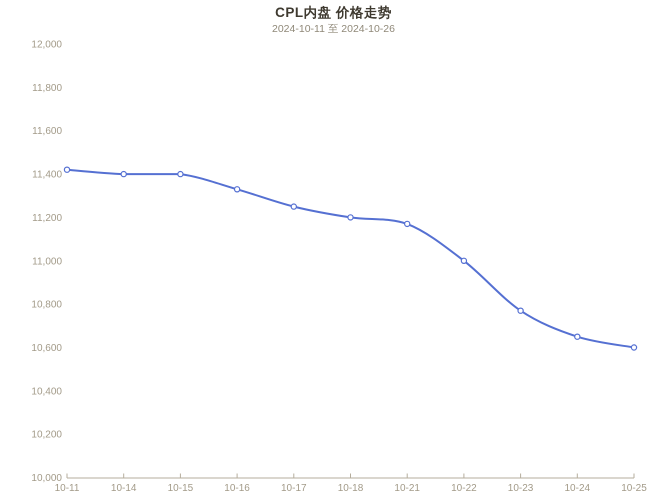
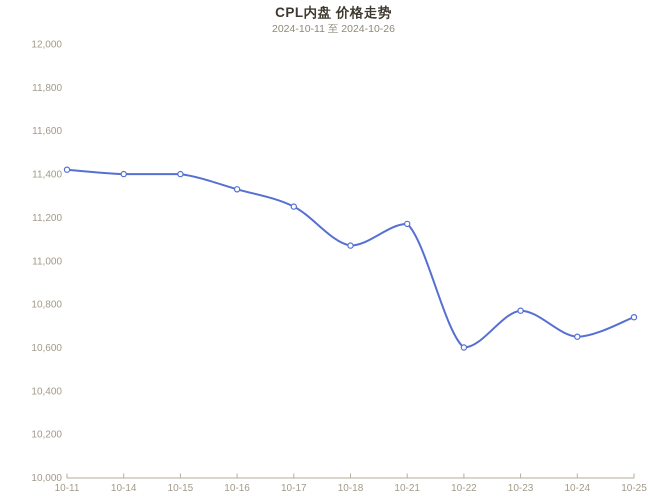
10-18: 11200 -> 11070
10-22: 11000 -> 10600
10-25: 10600 -> 10740
